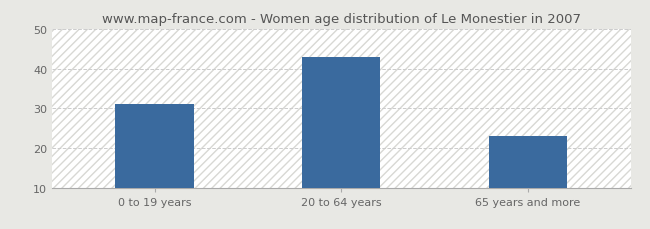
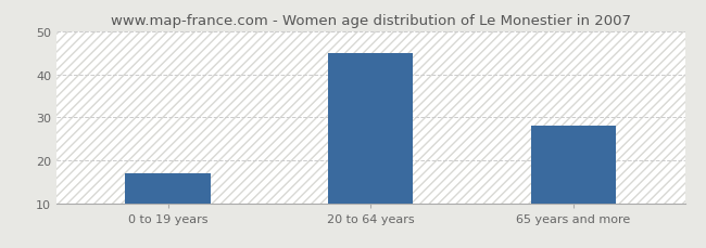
0 to 19 years: 31 -> 17
20 to 64 years: 43 -> 45
65 years and more: 23 -> 28
